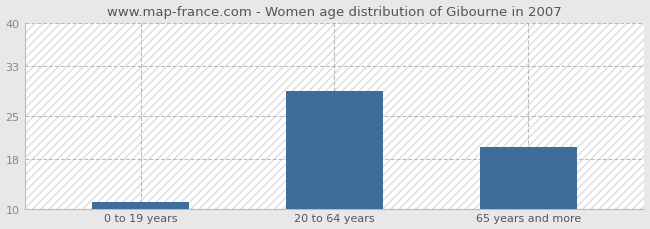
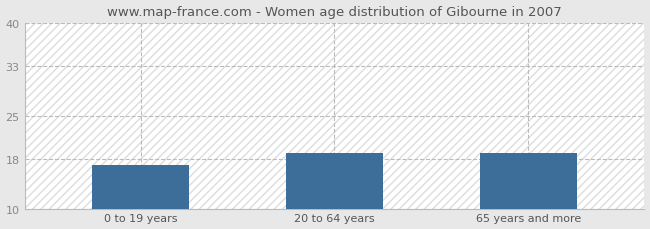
0 to 19 years: 11 -> 17
20 to 64 years: 29 -> 19
65 years and more: 20 -> 19
